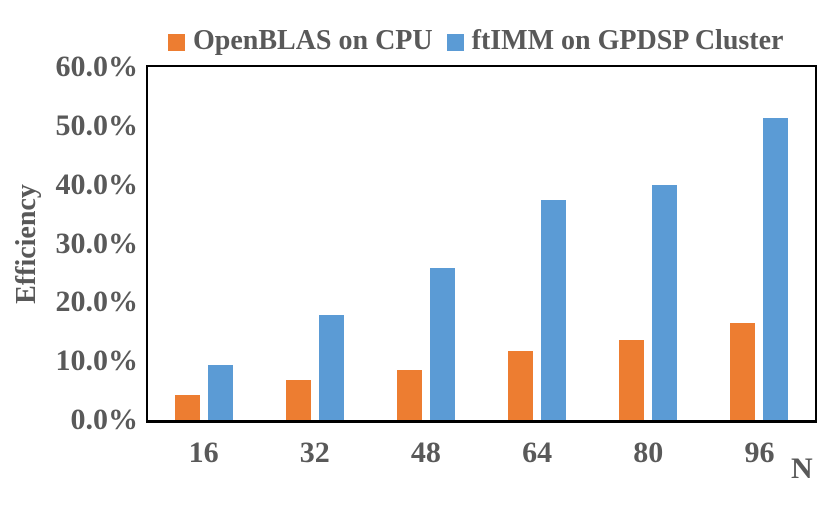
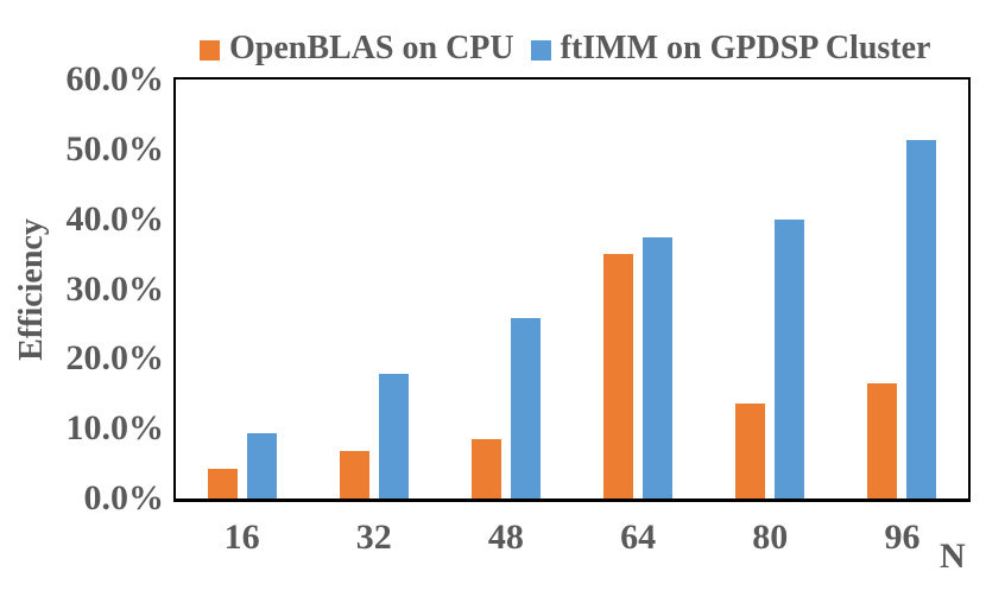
OpenBLAS on CPU/64: 12% -> 35%
